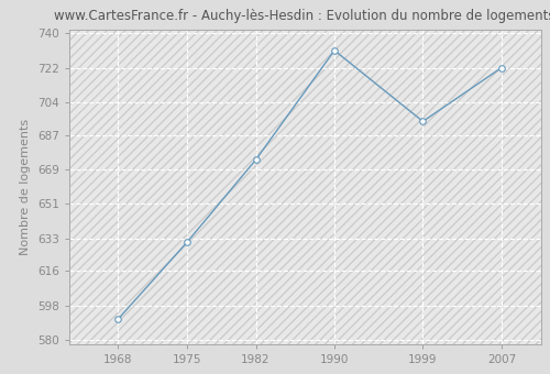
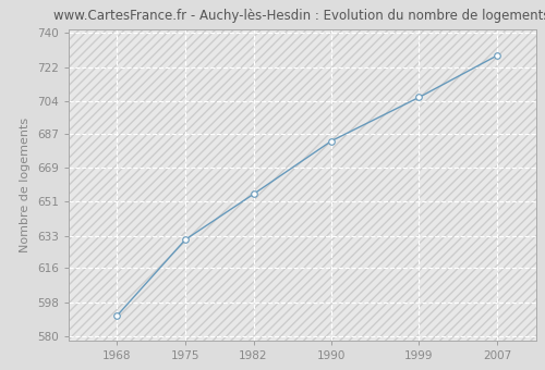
1982: 674 -> 655
1990: 731 -> 683
1999: 694 -> 706
2007: 722 -> 728
